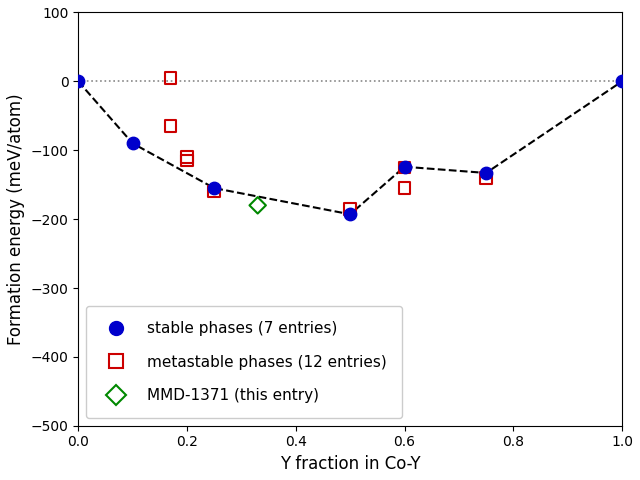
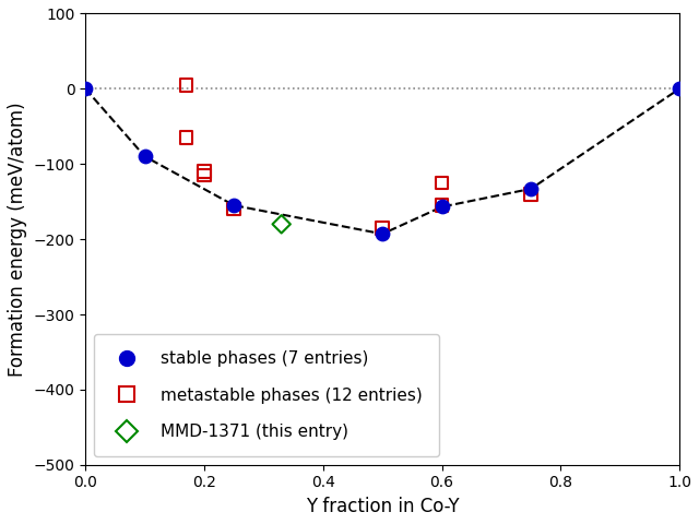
stable phases (7 entries)/0.6: -124 -> -157
